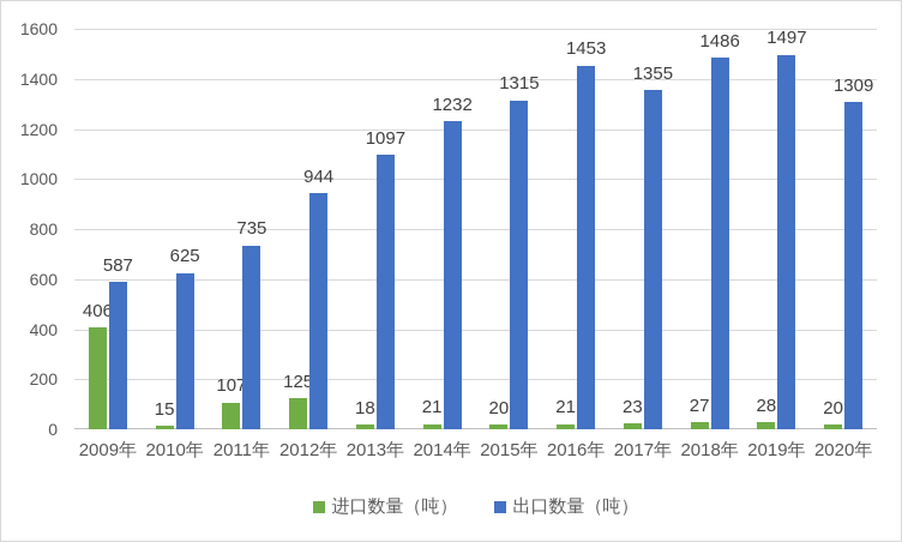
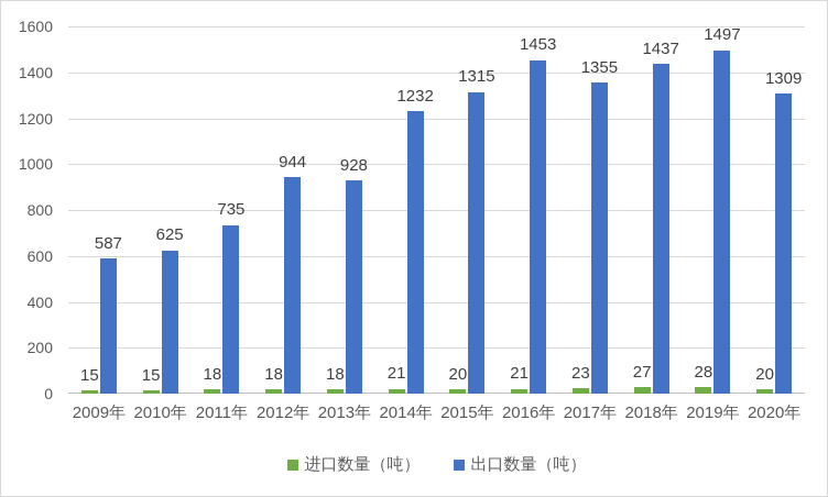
进口数量（吨）/2009年: 406 -> 15
进口数量（吨）/2011年: 107 -> 18
进口数量（吨）/2012年: 125 -> 18
出口数量（吨）/2013年: 1097 -> 928
出口数量（吨）/2018年: 1486 -> 1437
